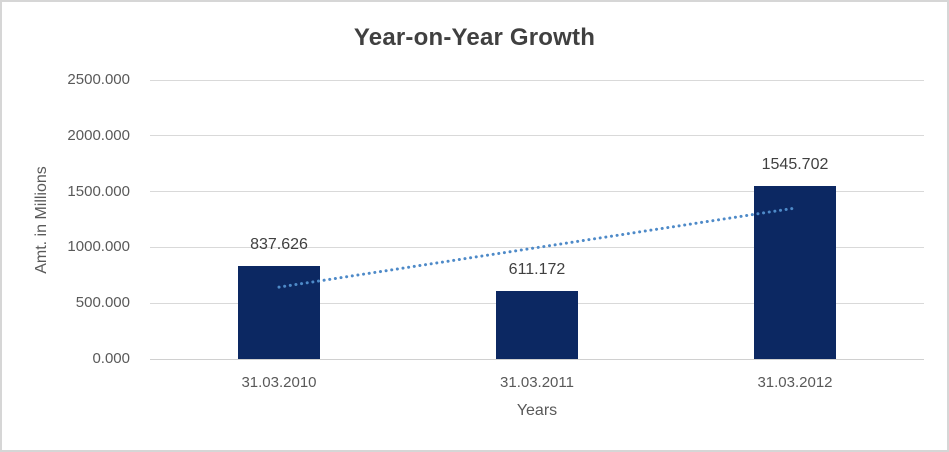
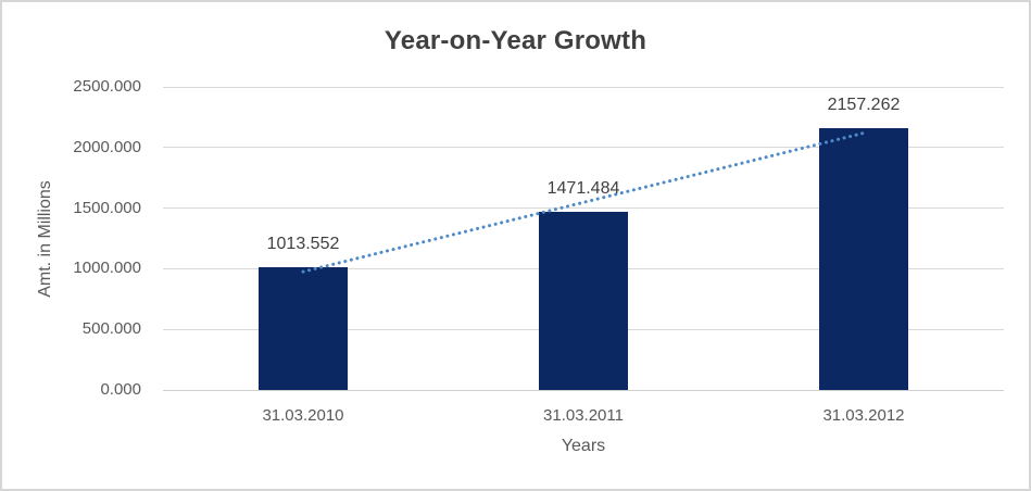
31.03.2010: 837.626 -> 1013.552
31.03.2011: 611.172 -> 1471.484
31.03.2012: 1545.702 -> 2157.262
